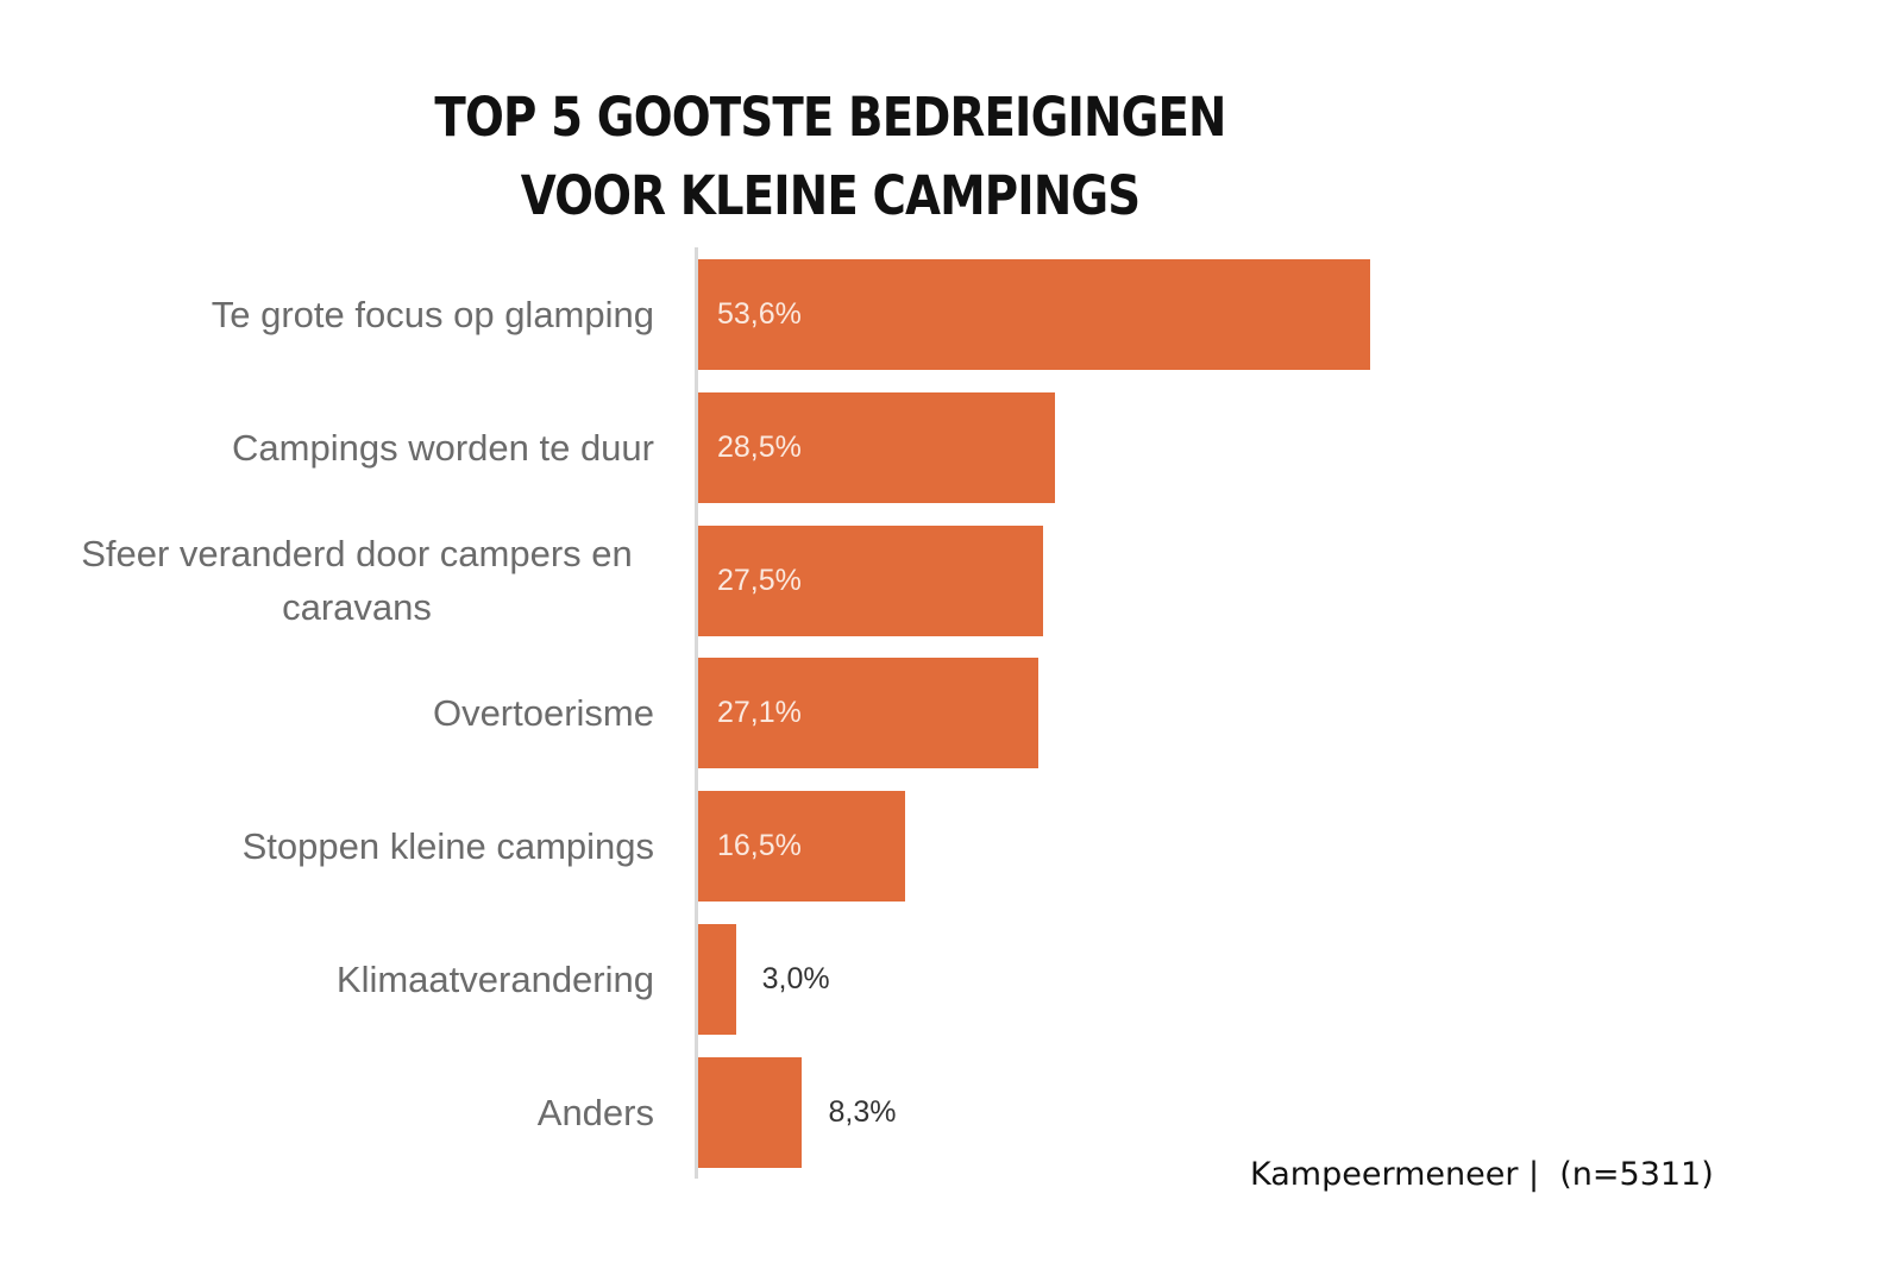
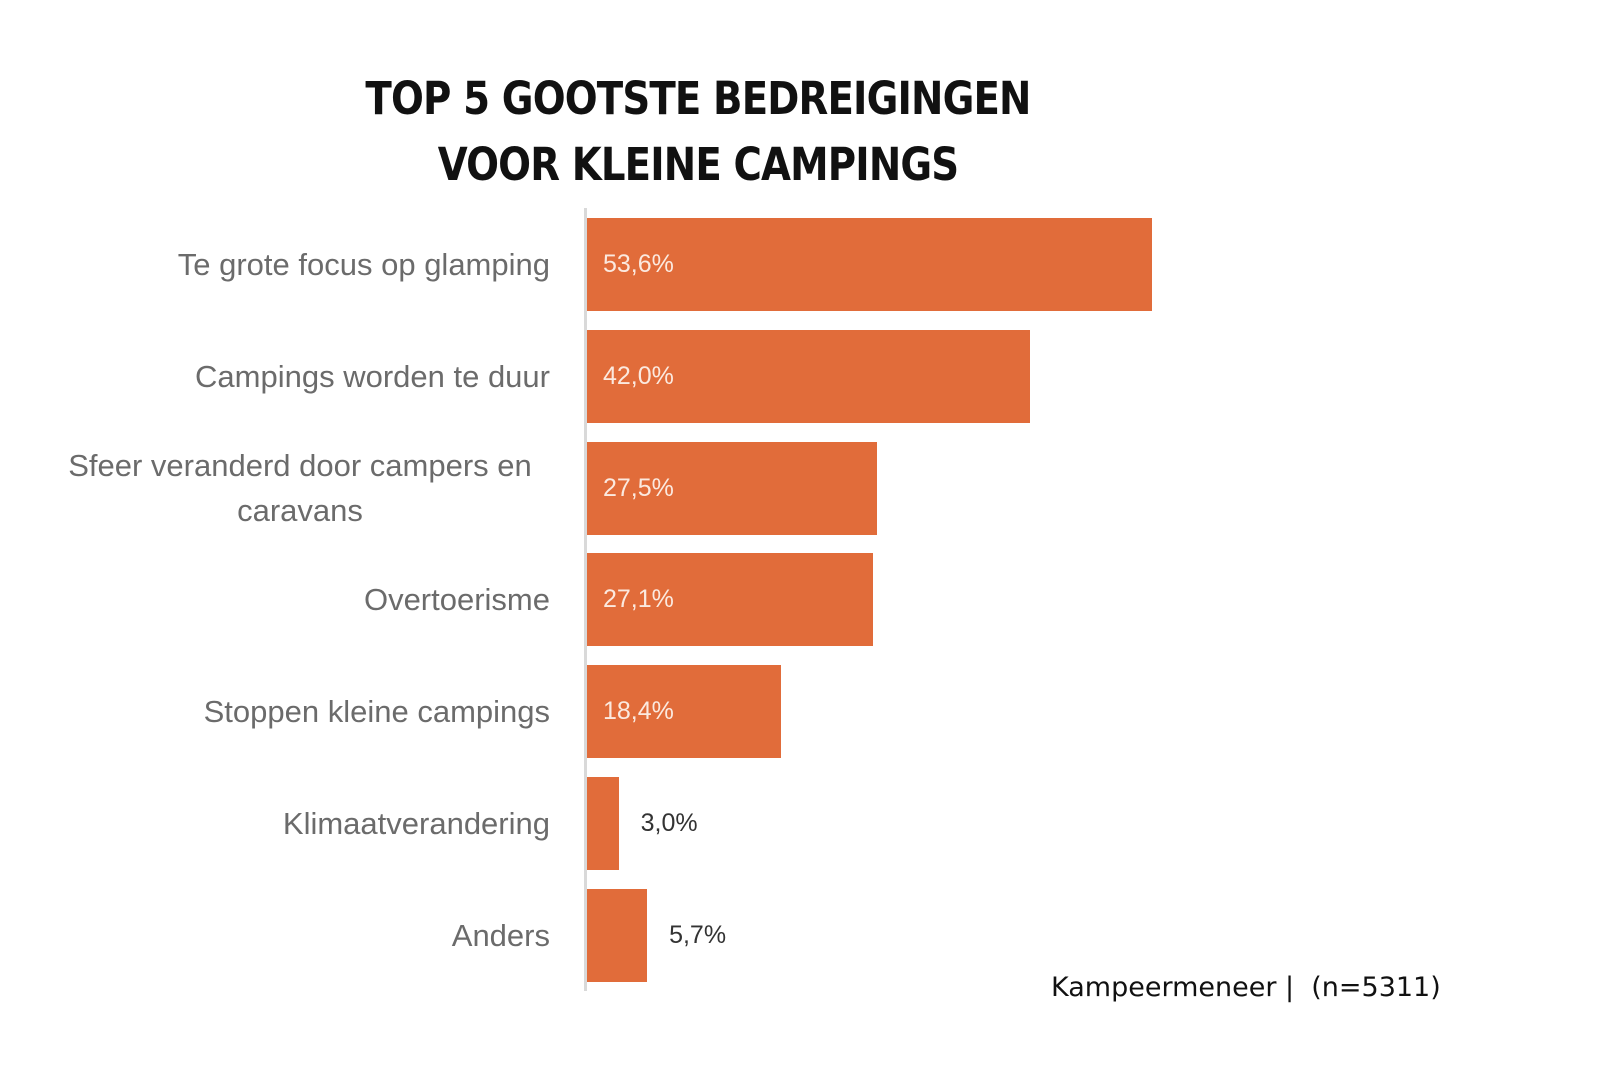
Campings worden te duur: 28,5% -> 42,0%
Stoppen kleine campings: 16,5% -> 18,4%
Anders: 8,3% -> 5,7%
